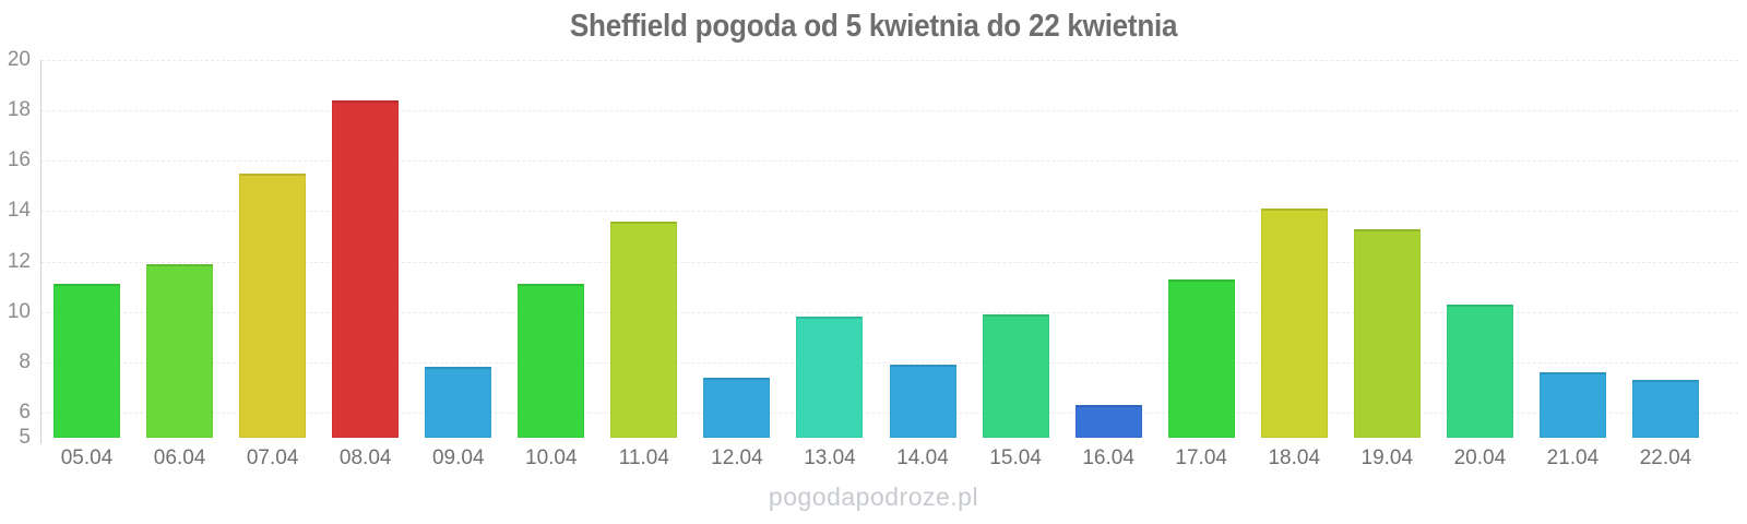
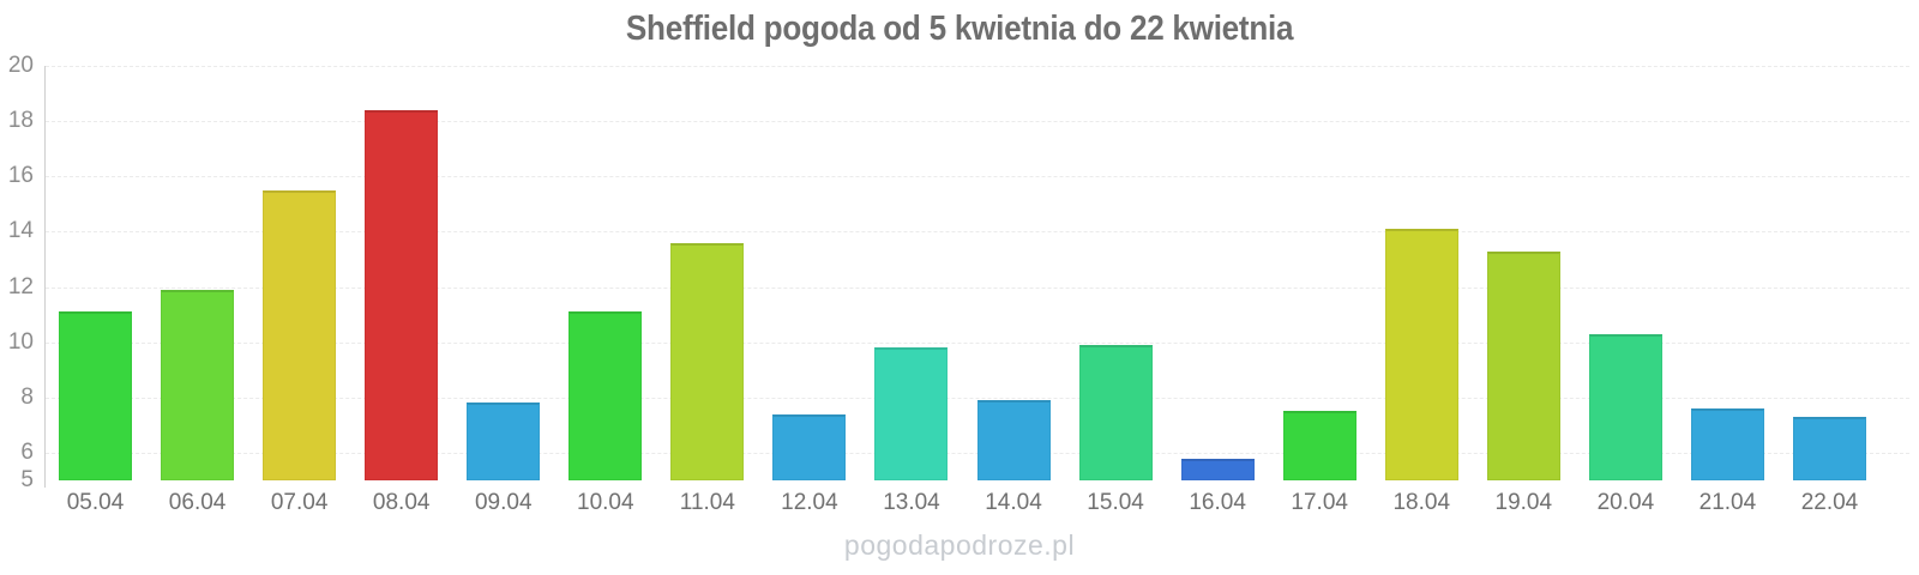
16.04: 6.3 -> 5.8
17.04: 11.3 -> 7.5
